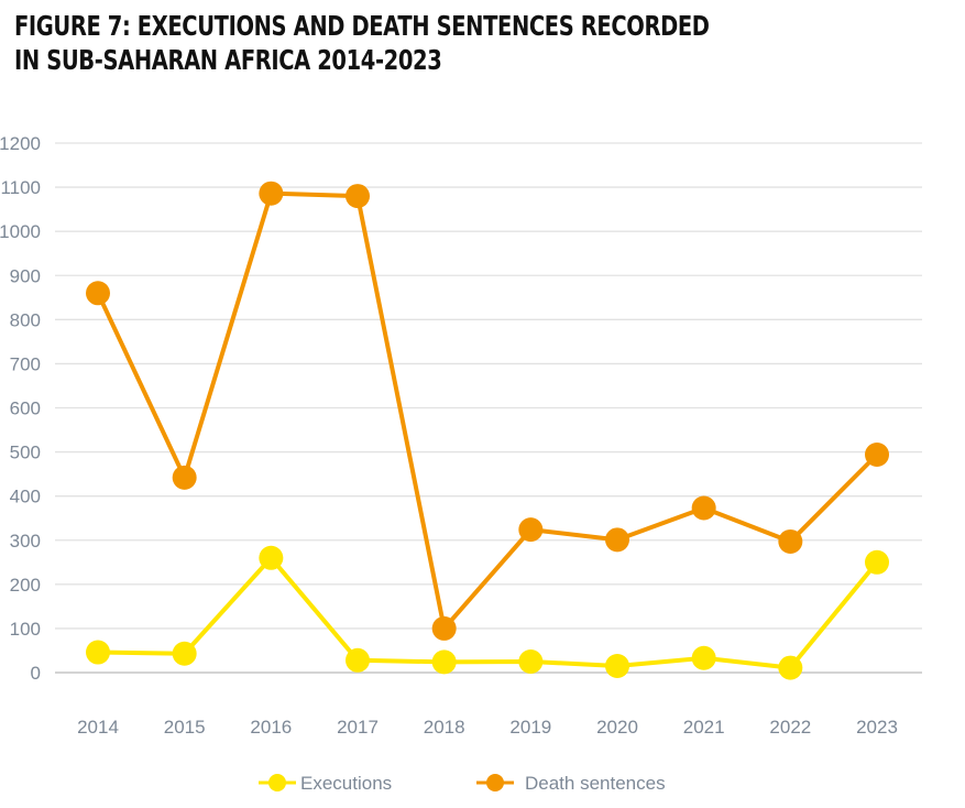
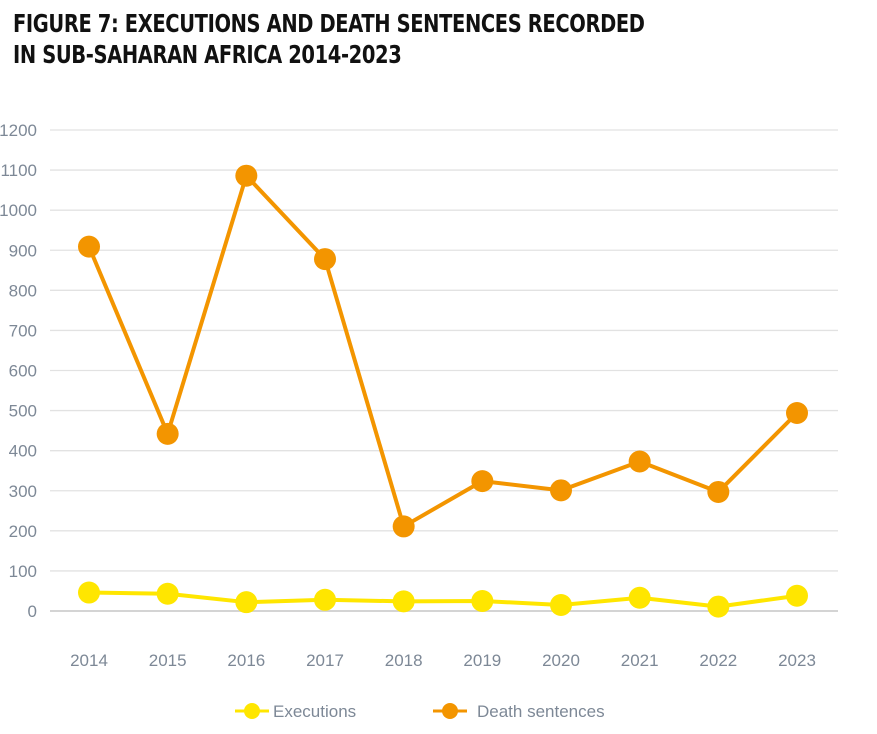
Death sentences/2014: 860 -> 910
Executions/2016: 260 -> 20
Death sentences/2017: 1080 -> 880
Death sentences/2018: 100 -> 210
Executions/2023: 250 -> 40
